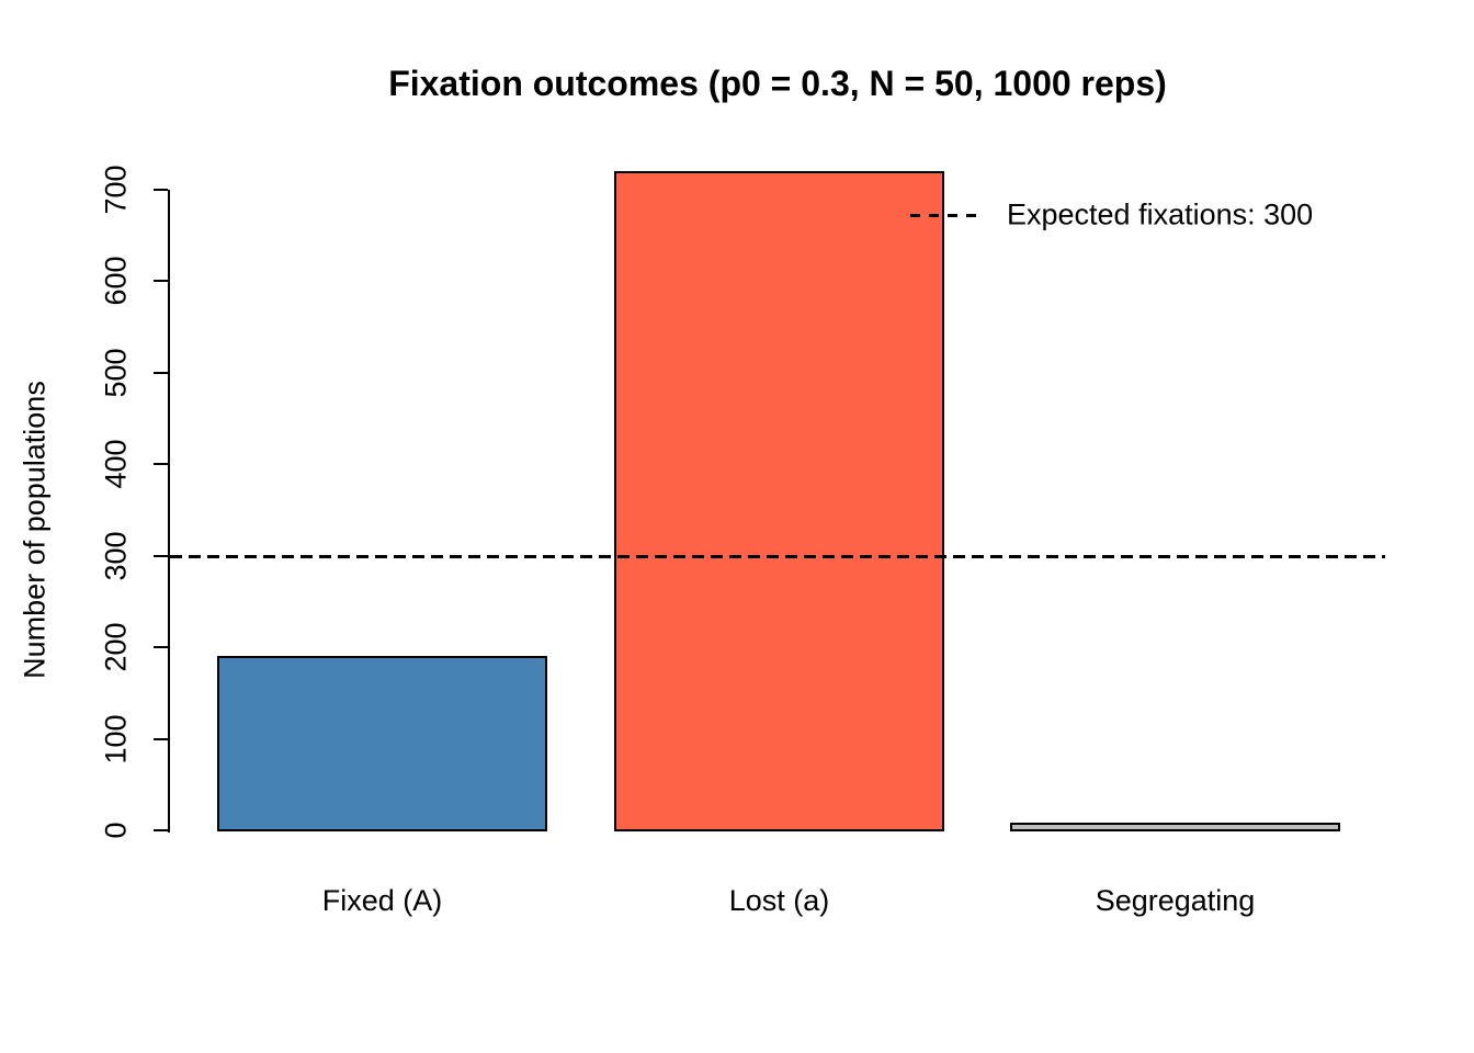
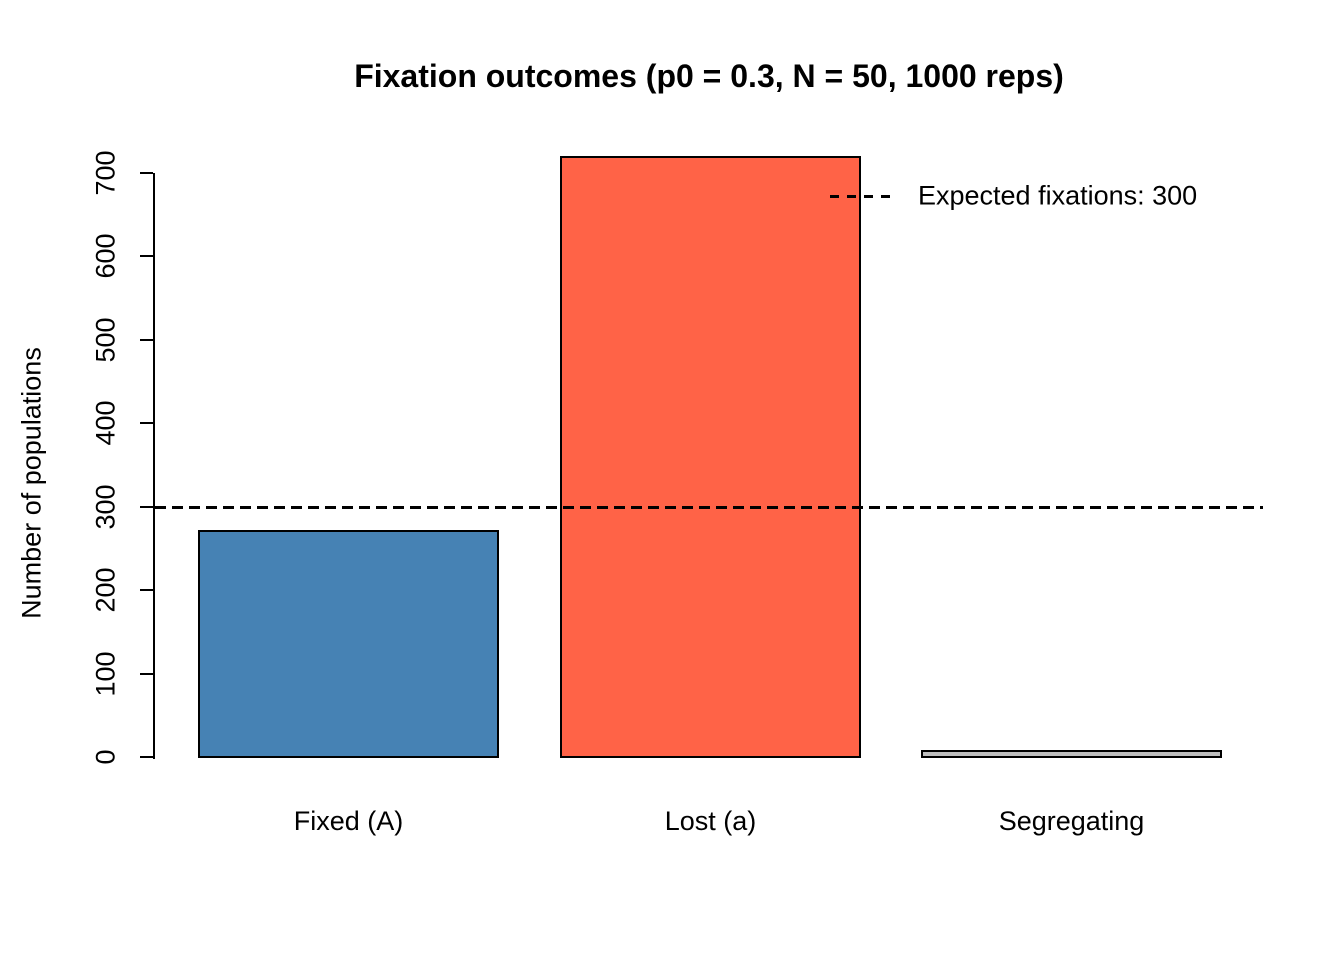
Fixed (A): 190 -> 270
